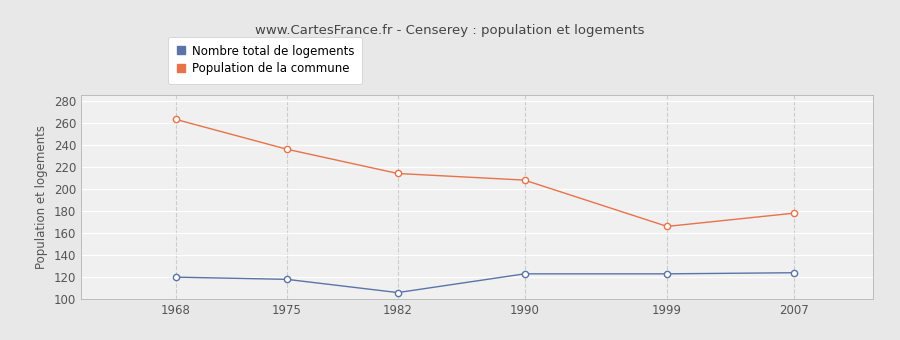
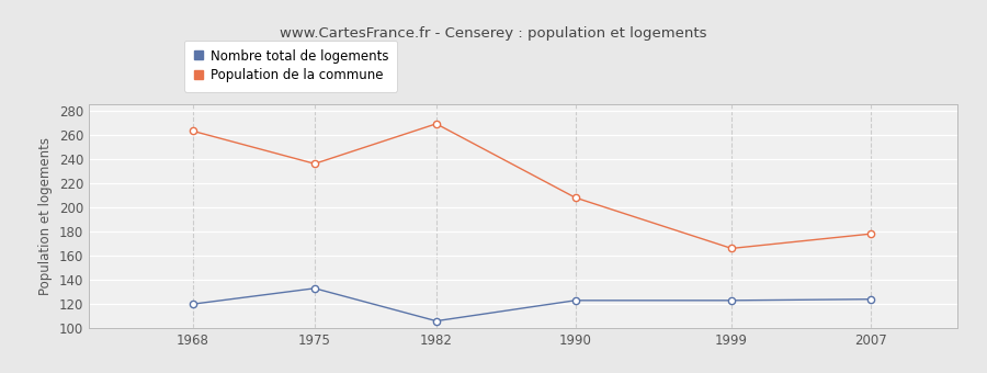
Nombre total de logements/1975: 118 -> 133
Population de la commune/1982: 214 -> 269
